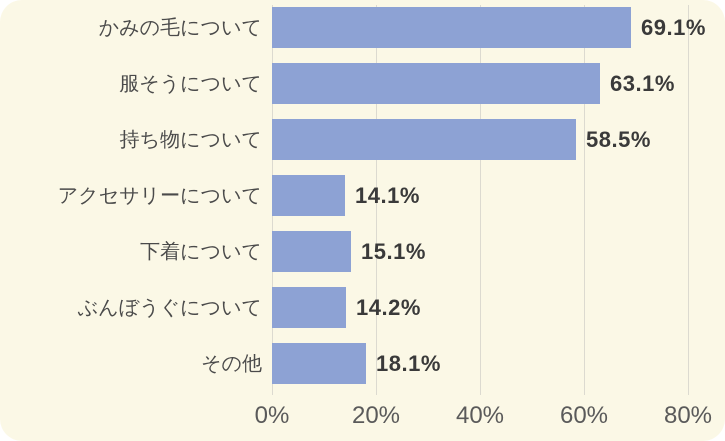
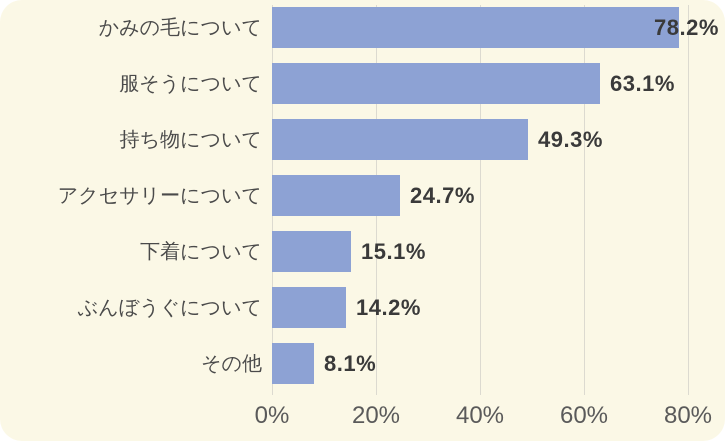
かみの毛について: 69.1% -> 78.2%
持ち物について: 58.5% -> 49.3%
アクセサリーについて: 14.1% -> 24.7%
その他: 18.1% -> 8.1%
